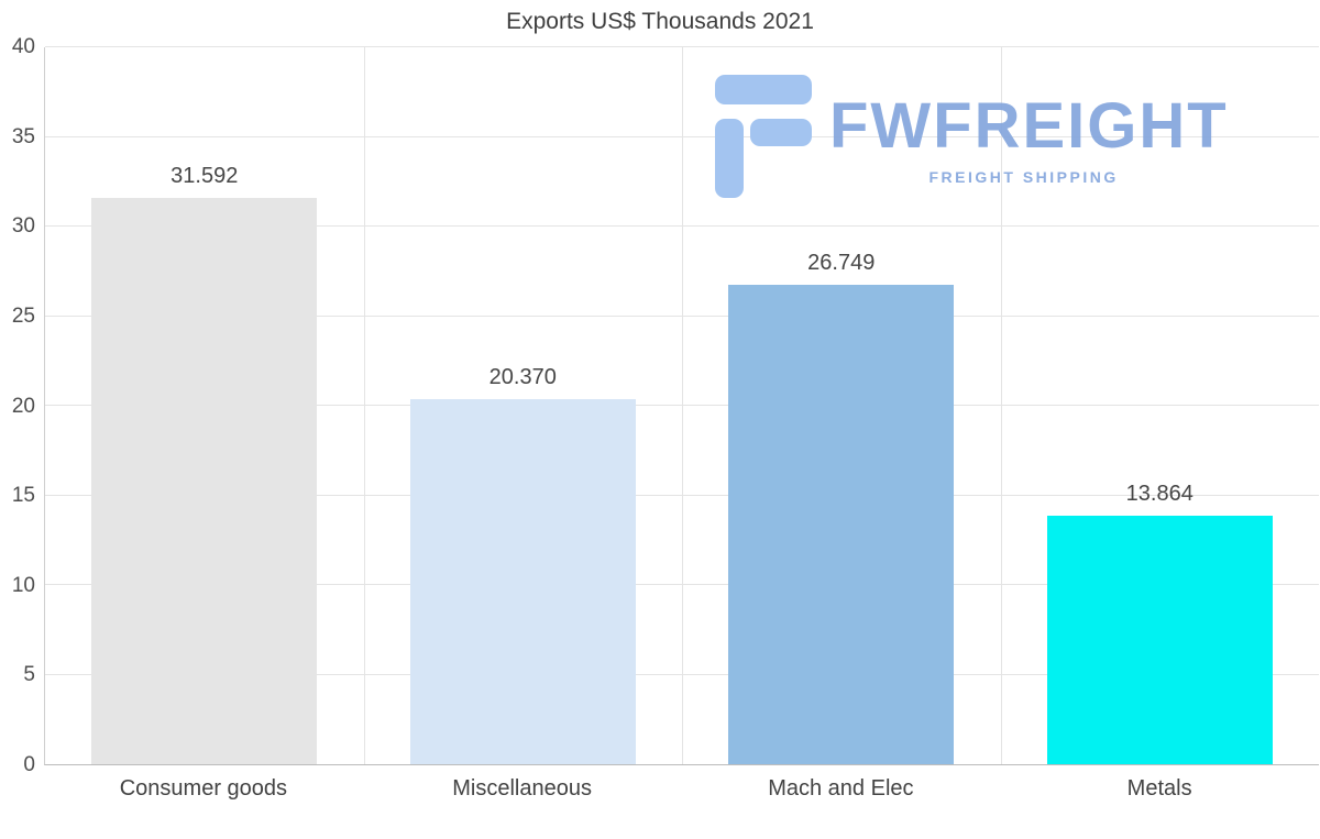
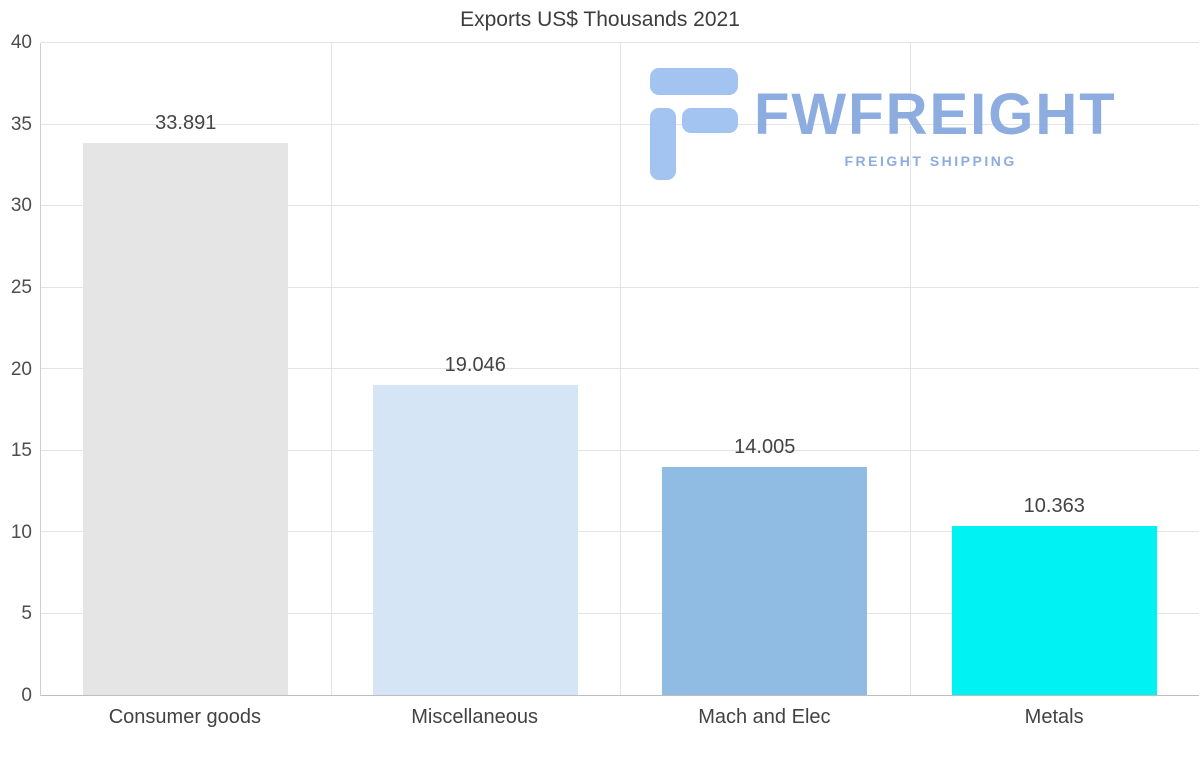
Consumer goods: 31.592 -> 33.891
Miscellaneous: 20.370 -> 19.046
Mach and Elec: 26.749 -> 14.005
Metals: 13.864 -> 10.363
